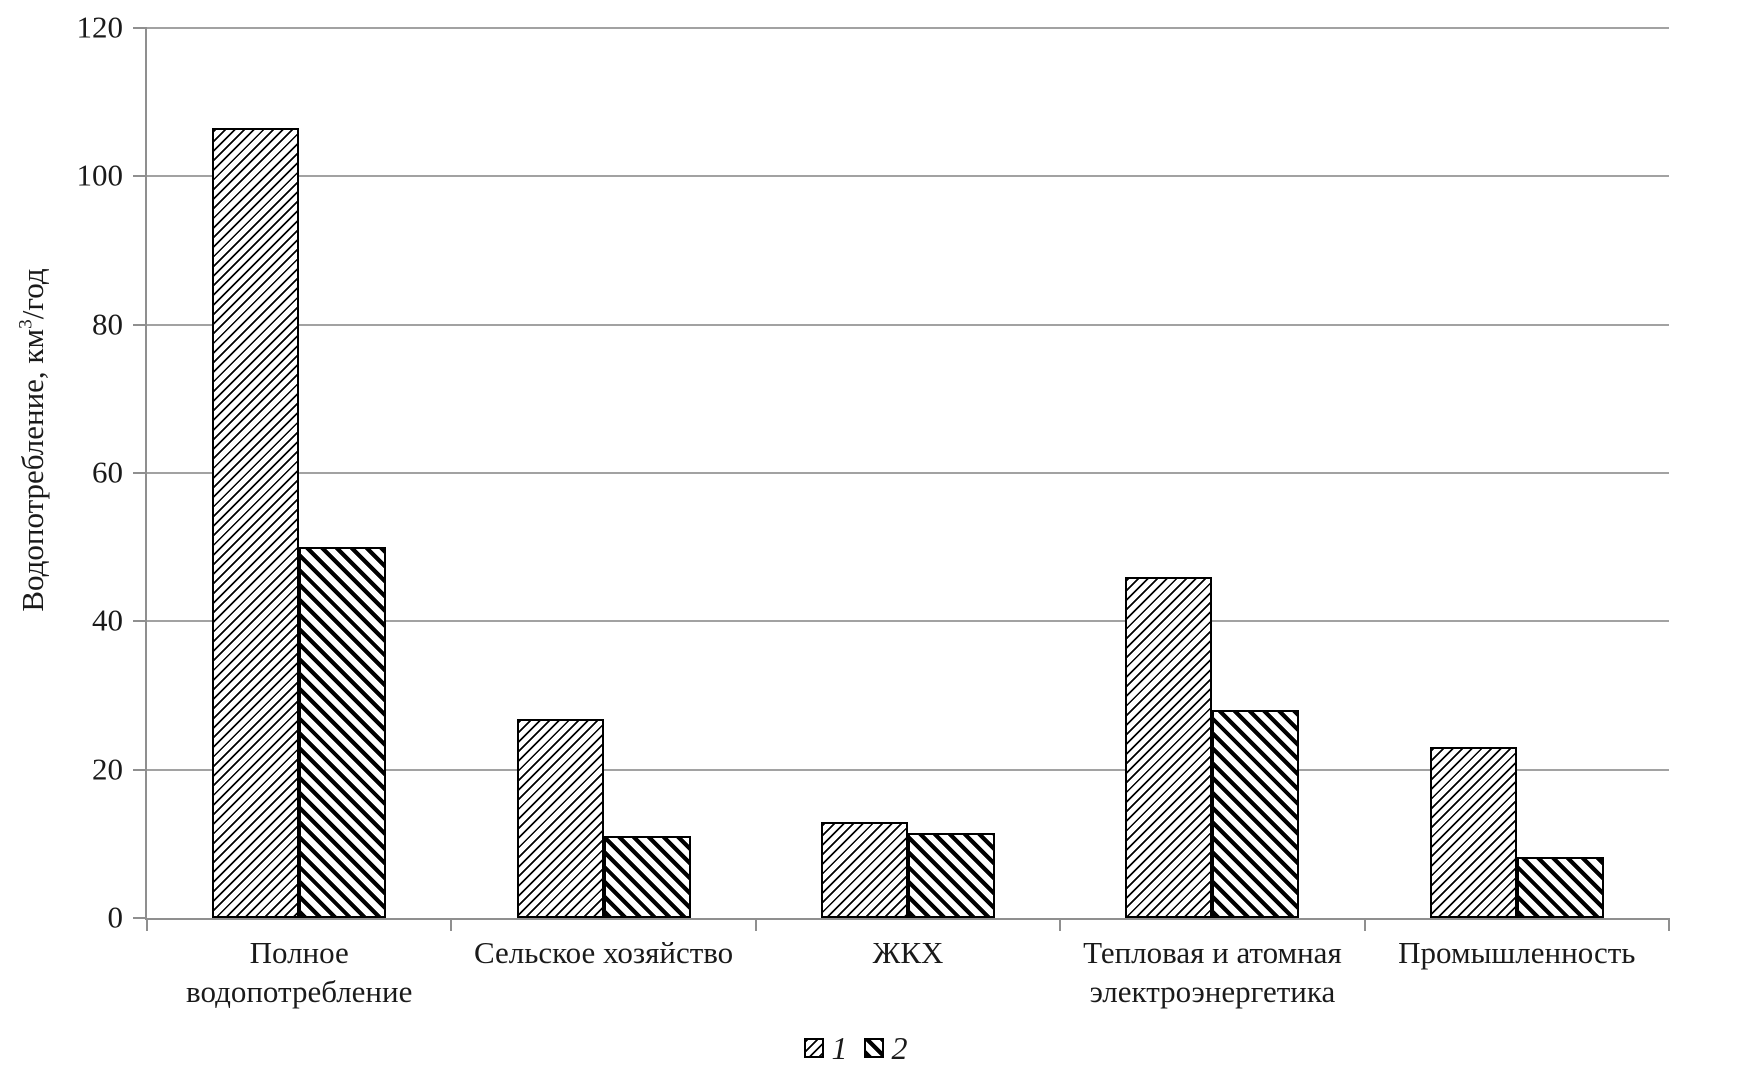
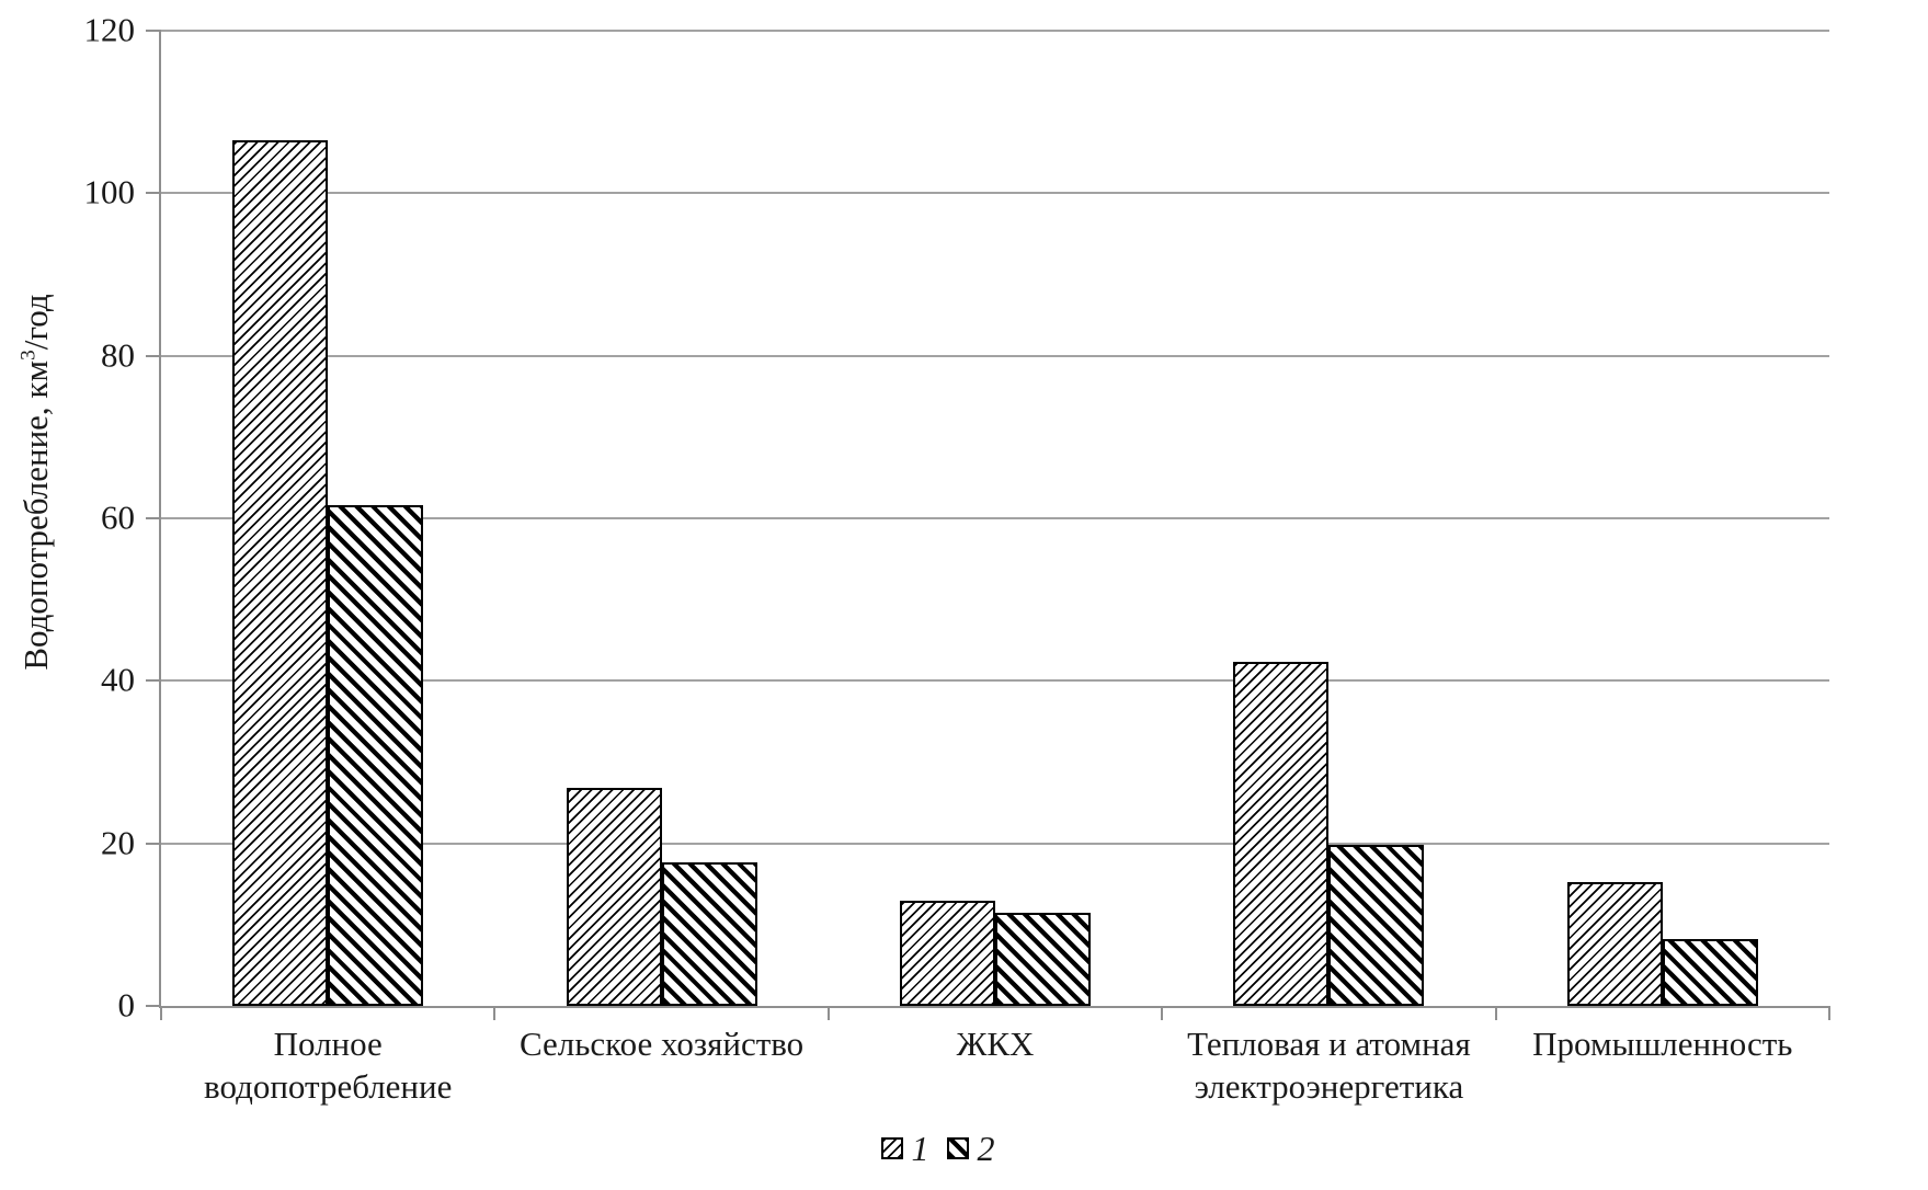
2/Полное водопотребление: 50 -> 62
2/Сельское хозяйство: 11 -> 18
1/Тепловая и атомная электроэнергетика: 46 -> 42
2/Тепловая и атомная электроэнергетика: 28 -> 20
1/Промышленность: 23 -> 15
